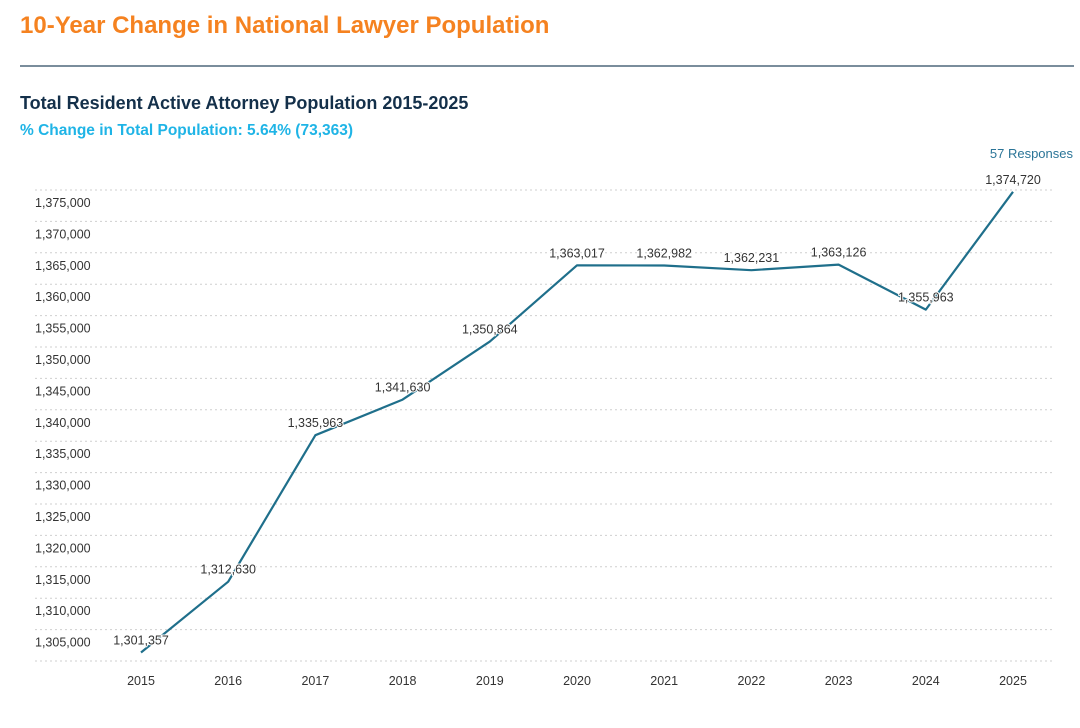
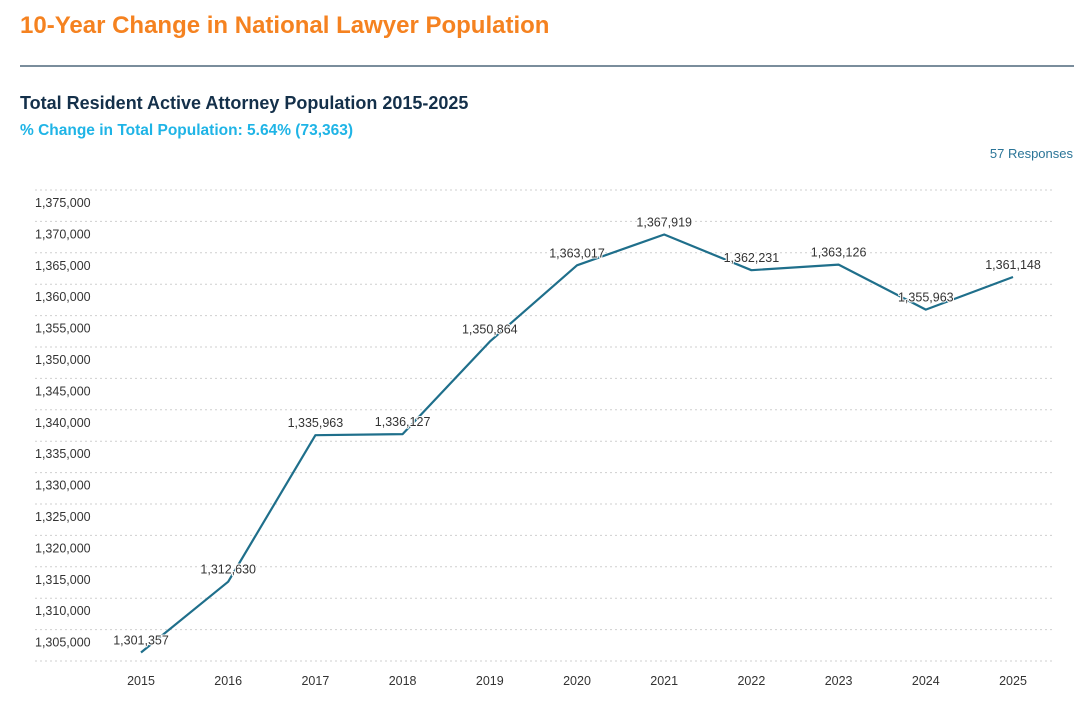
2018: 1,341,630 -> 1,336,127
2021: 1,362,982 -> 1,367,919
2025: 1,374,720 -> 1,361,148
